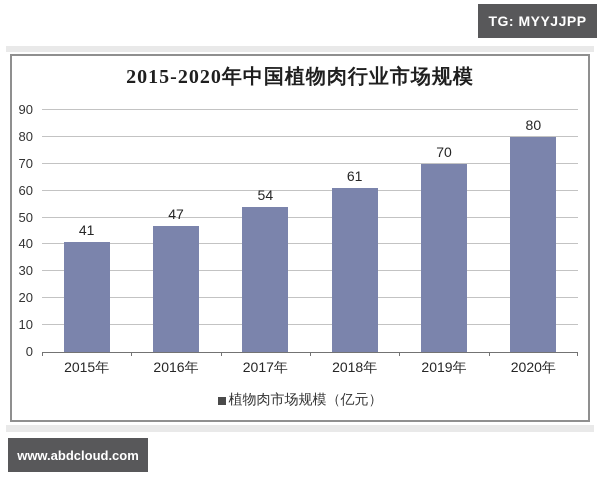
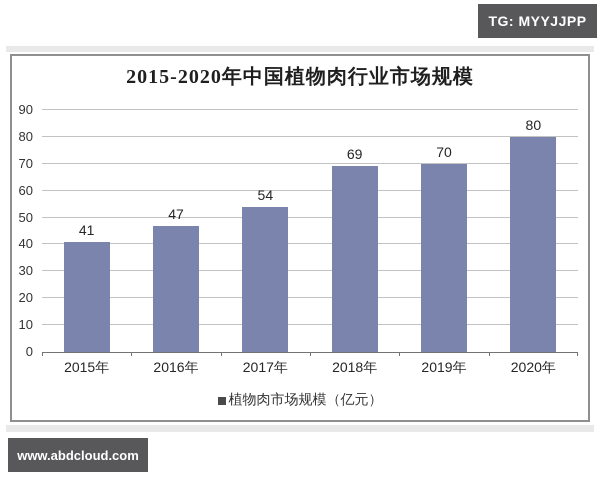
2018年: 61 -> 69
